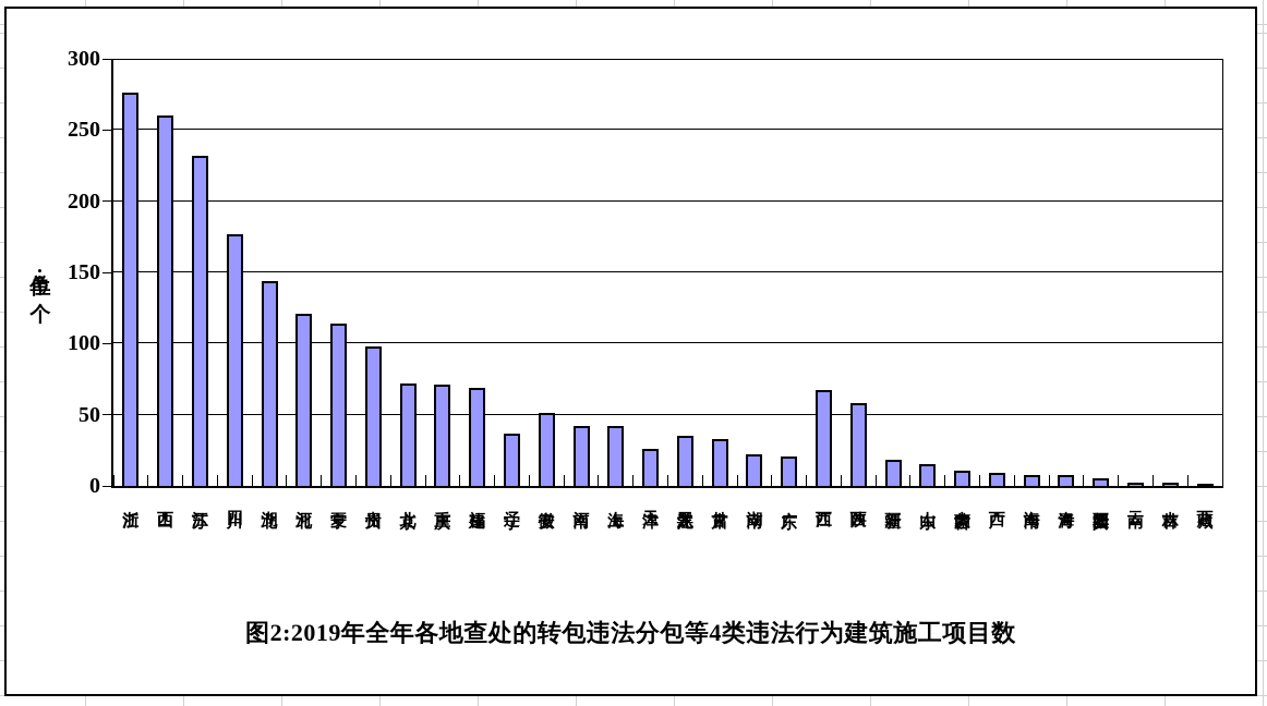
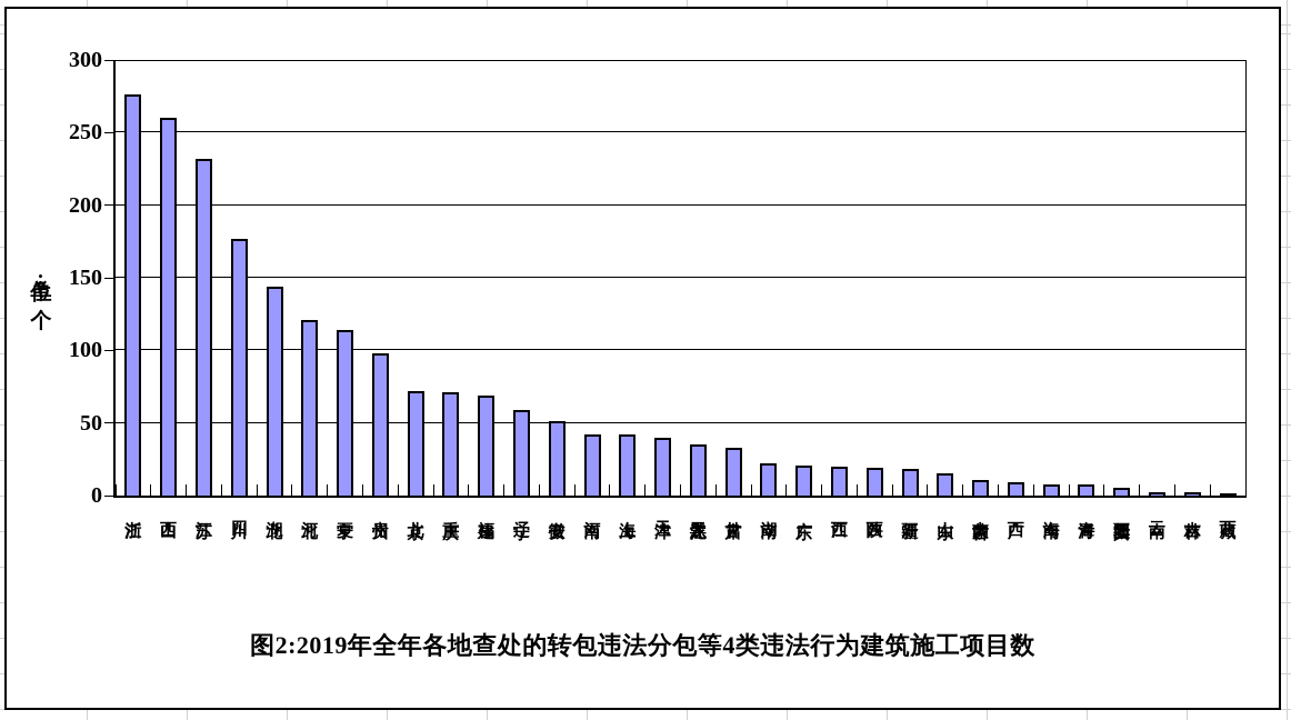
辽宁: 37 -> 59
天津: 26 -> 40
江西: 67 -> 20
陕西: 58 -> 19
